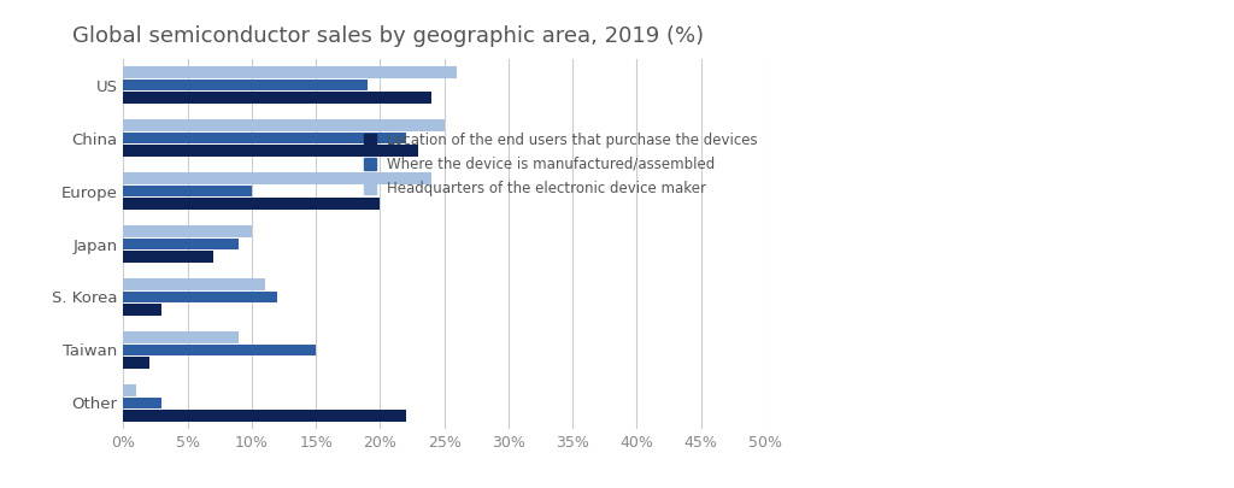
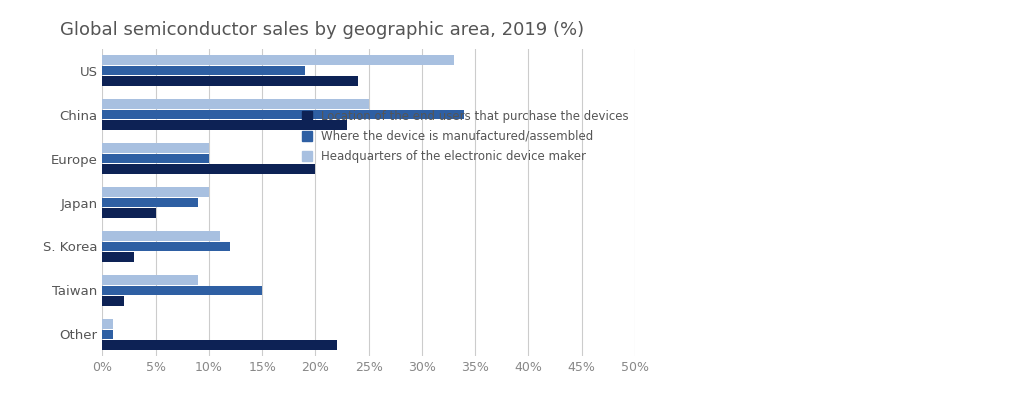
Headquarters of the electronic device maker/US: 26% -> 33%
Where the device is manufactured/assembled/China: 22% -> 34%
Headquarters of the electronic device maker/Europe: 24% -> 10%
Location of the end users that purchase the devices/Japan: 7% -> 5%
Where the device is manufactured/assembled/Other: 3% -> 1%
